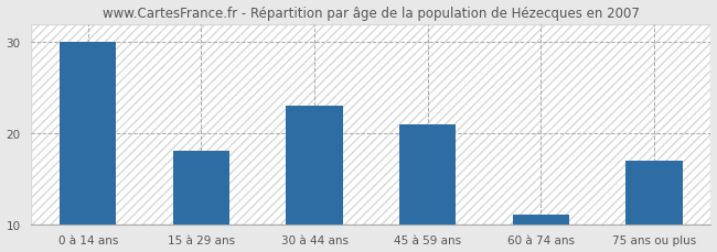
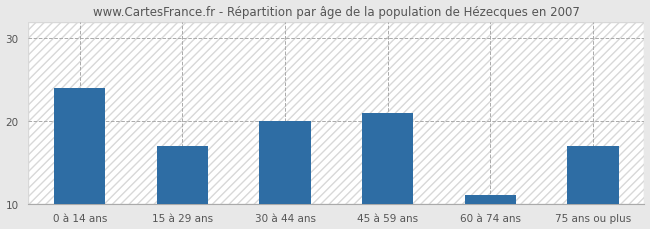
0 à 14 ans: 30 -> 24
15 à 29 ans: 18 -> 17
30 à 44 ans: 23 -> 20
